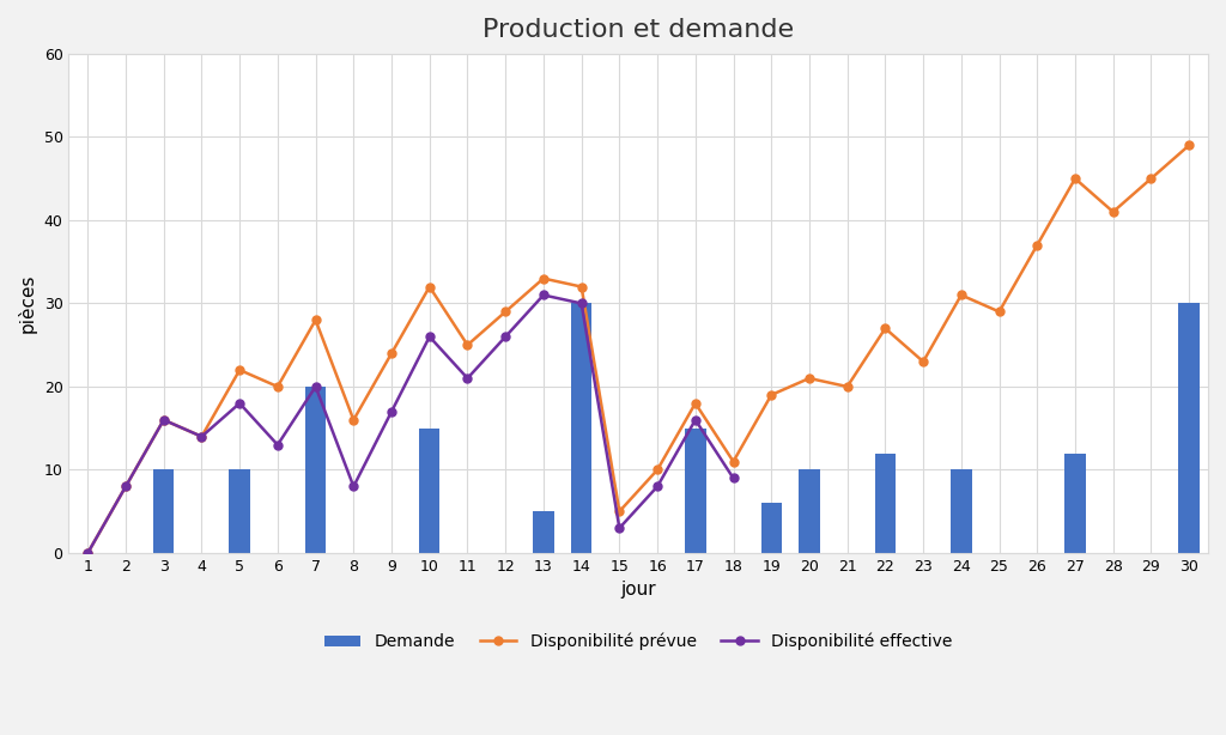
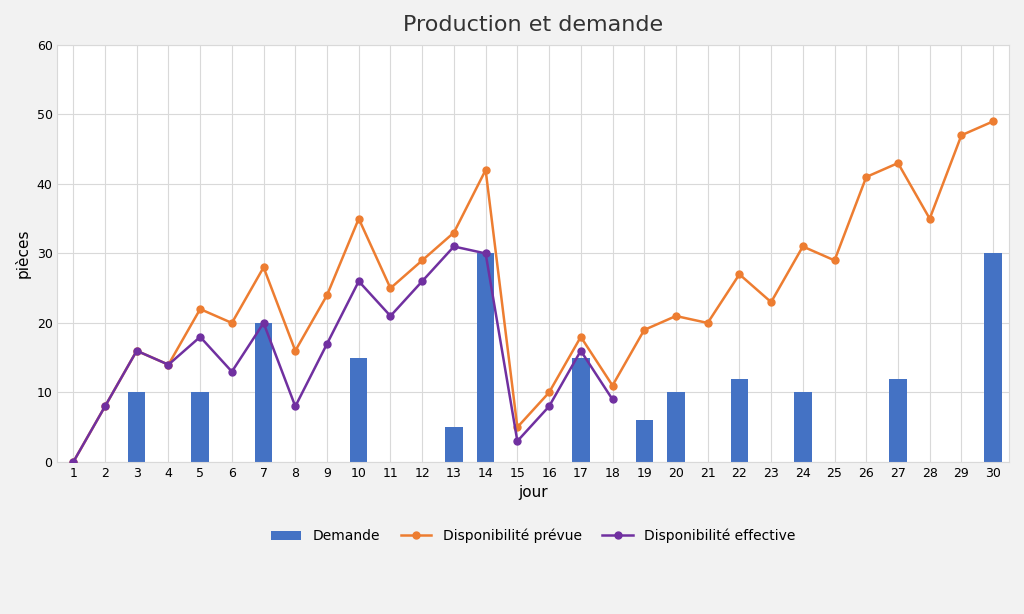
Disponibilité prévue/10: 32 -> 35
Disponibilité prévue/14: 32 -> 42
Disponibilité prévue/26: 37 -> 41
Disponibilité prévue/27: 45 -> 43
Disponibilité prévue/28: 41 -> 35
Disponibilité prévue/29: 45 -> 47
